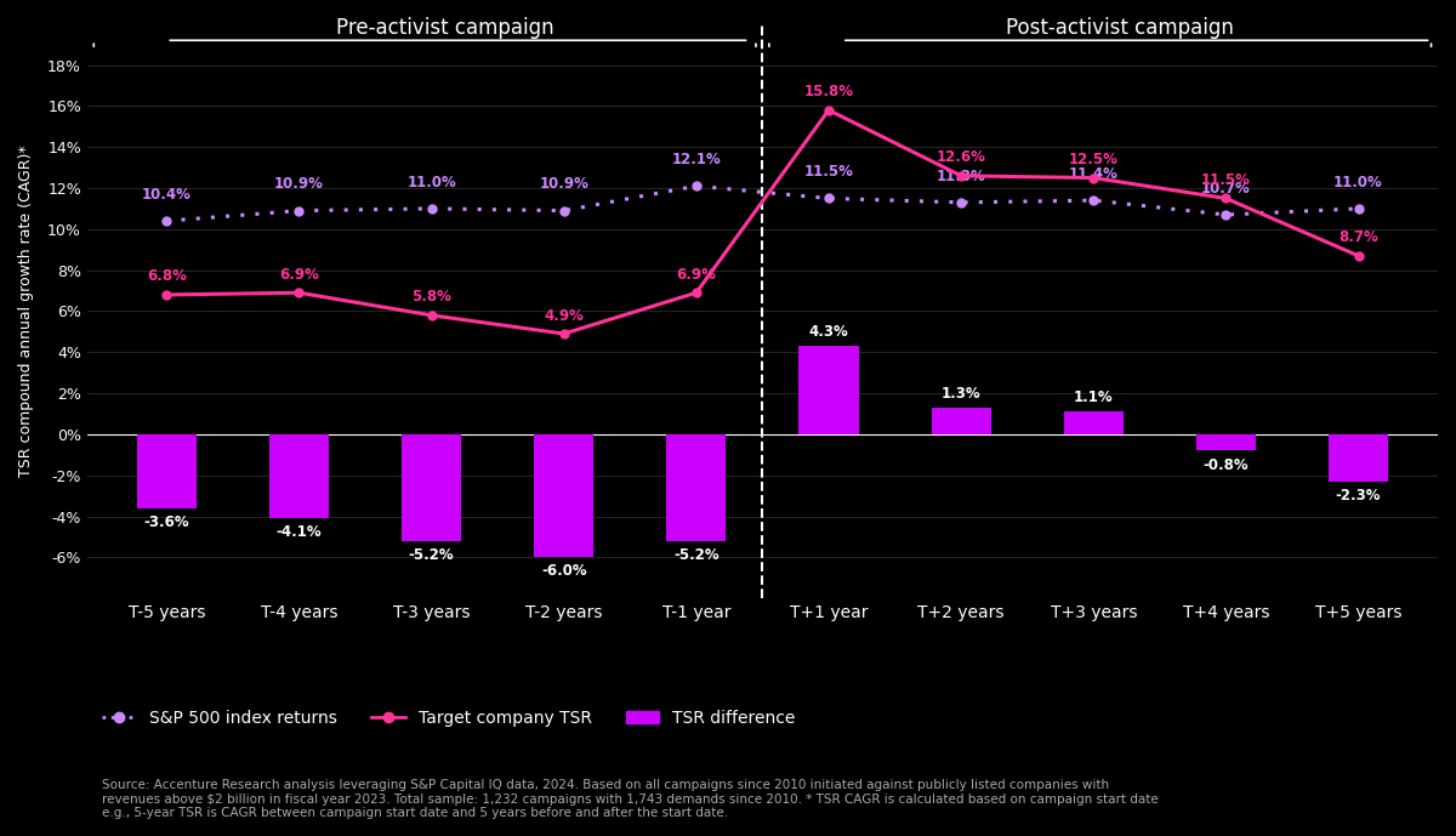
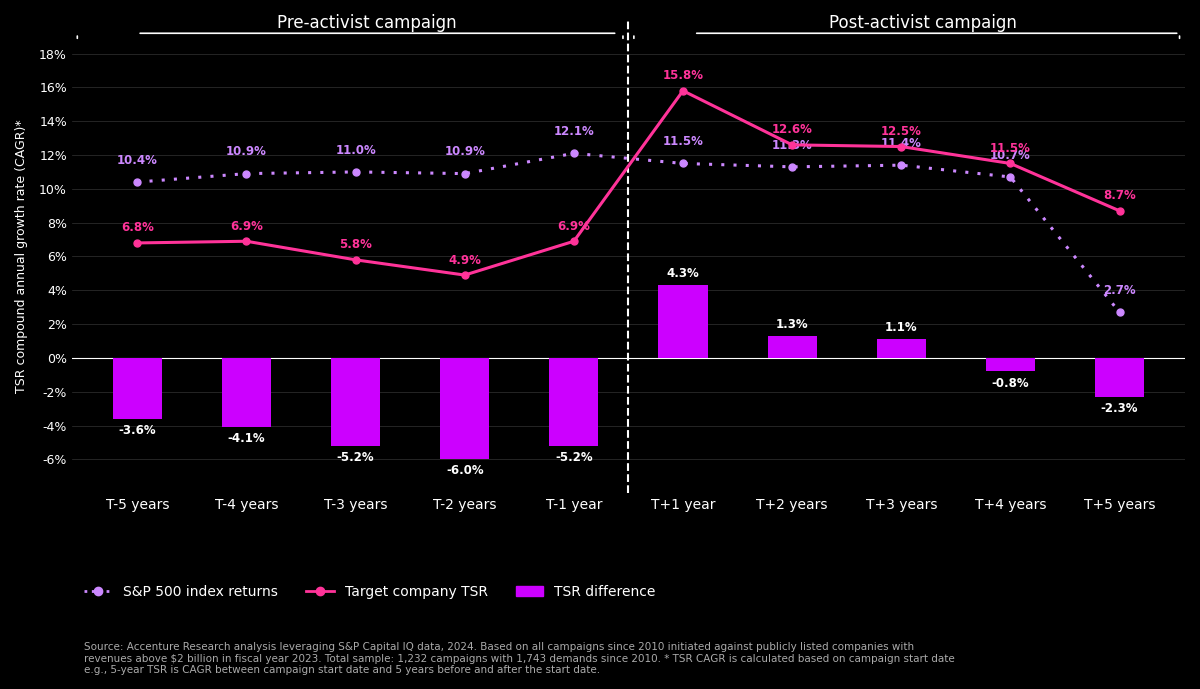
S&P 500 index returns/T+5 years: 11.0% -> 2.7%
